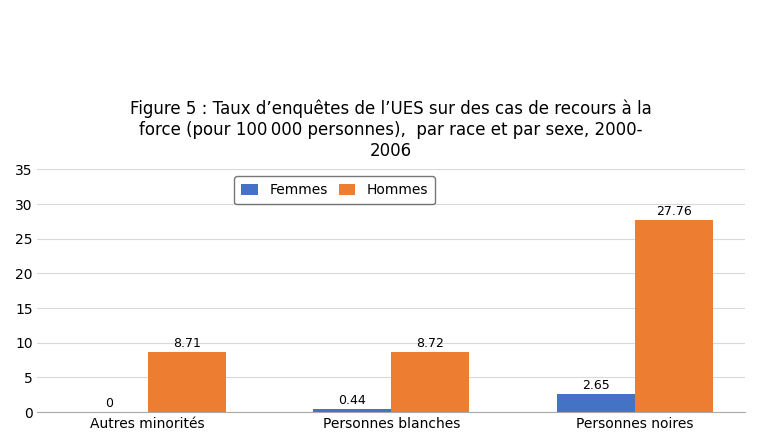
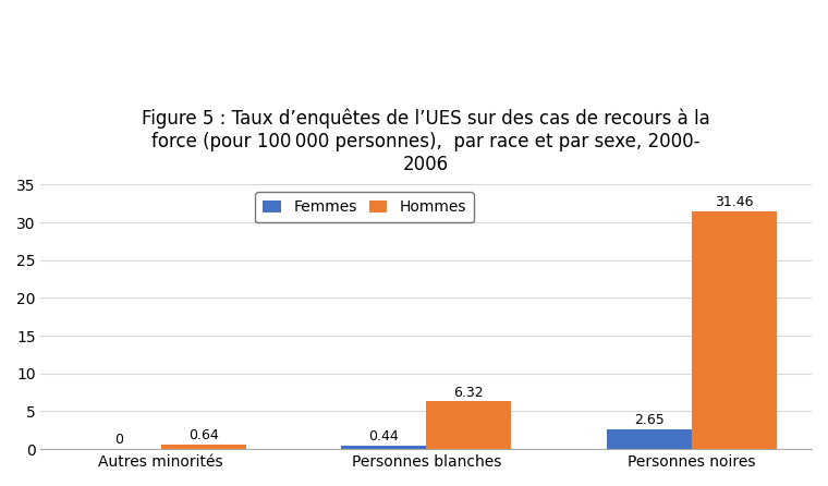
Hommes/Autres minorités: 8.71 -> 0.64
Hommes/Personnes blanches: 8.72 -> 6.32
Hommes/Personnes noires: 27.76 -> 31.46
